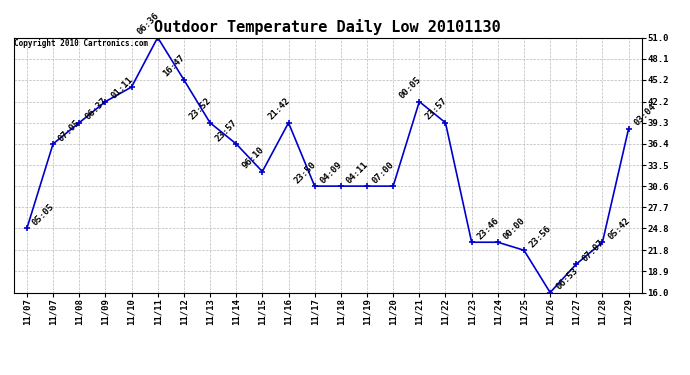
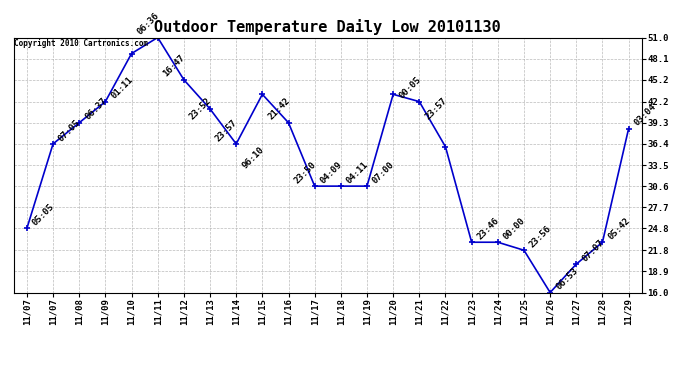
11/10: 44.2 -> 48.8
11/13: 39.3 -> 41.2
11/15: 32.6 -> 43.2
11/20: 30.6 -> 43.2
11/22: 39.3 -> 36.0
